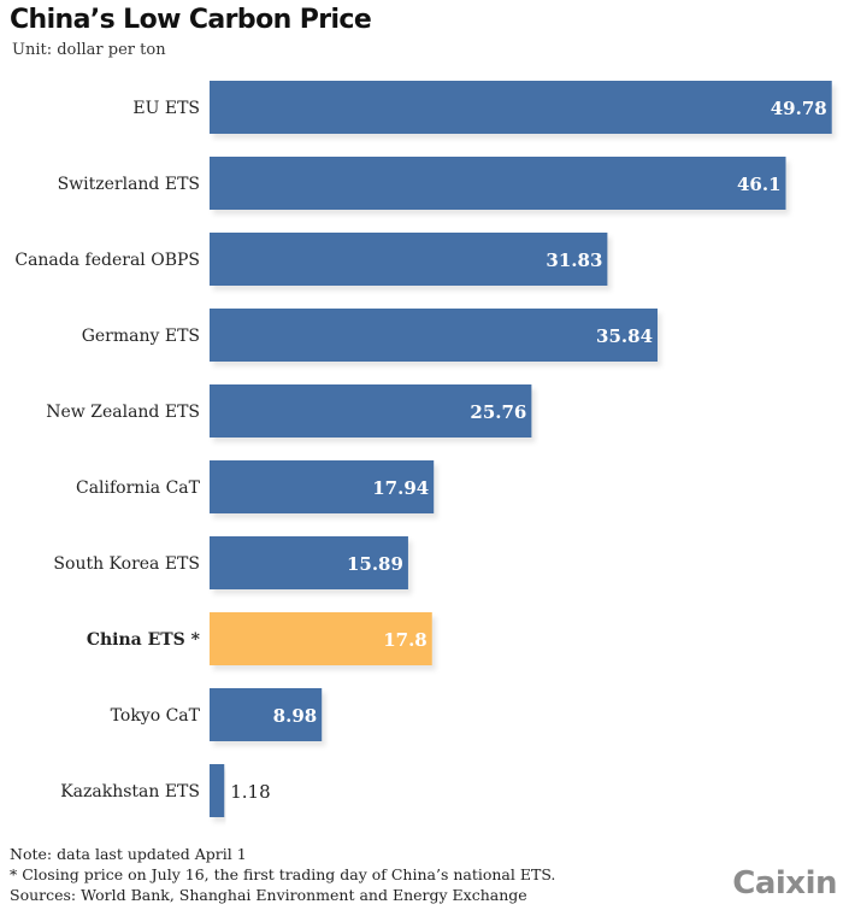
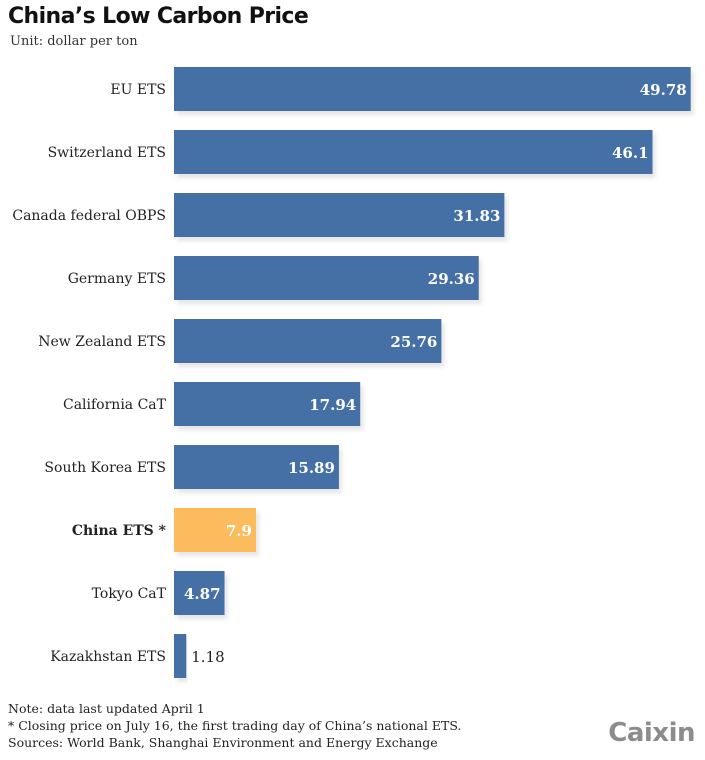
Germany ETS: 35.84 -> 29.36
China ETS *: 17.8 -> 7.9
Tokyo CaT: 8.98 -> 4.87
